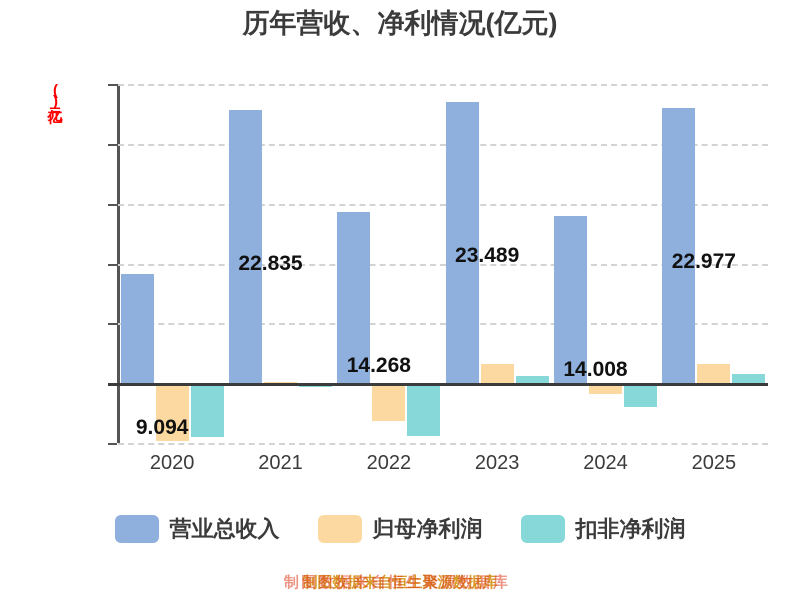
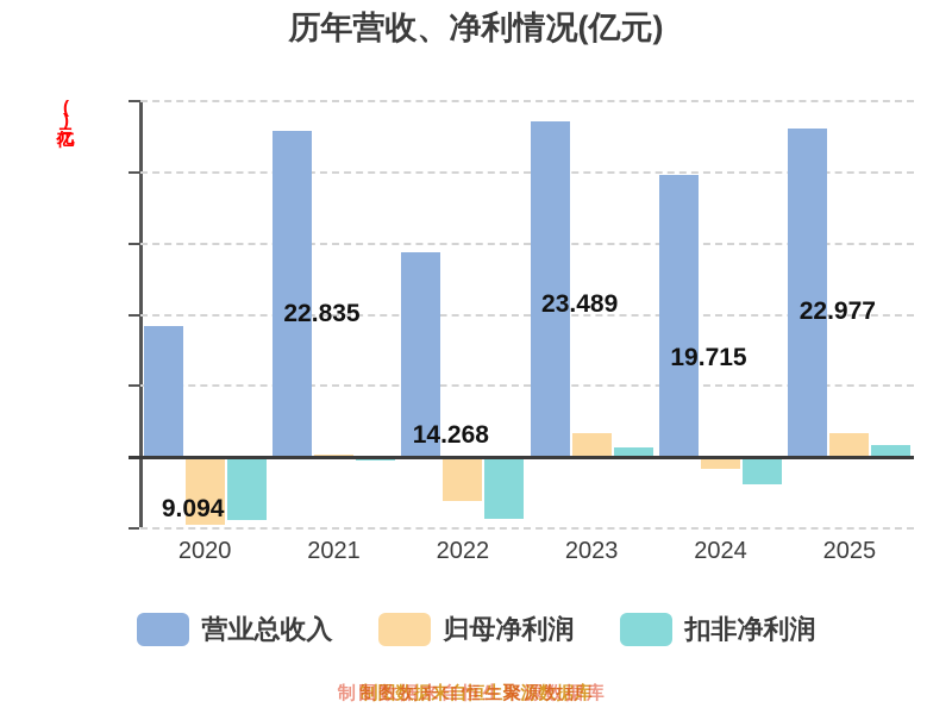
营业总收入/2024: 14.008 -> 19.715
